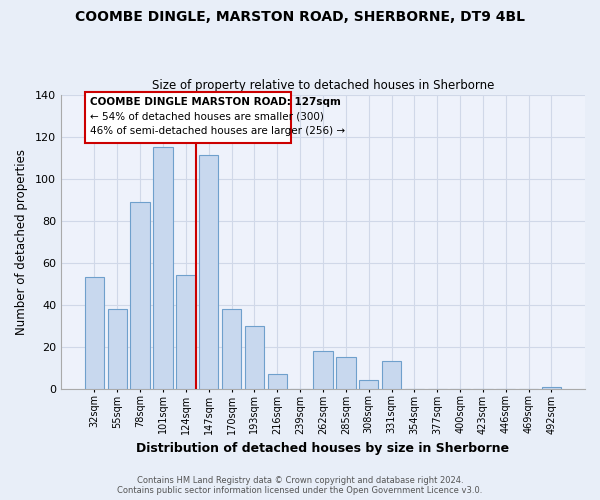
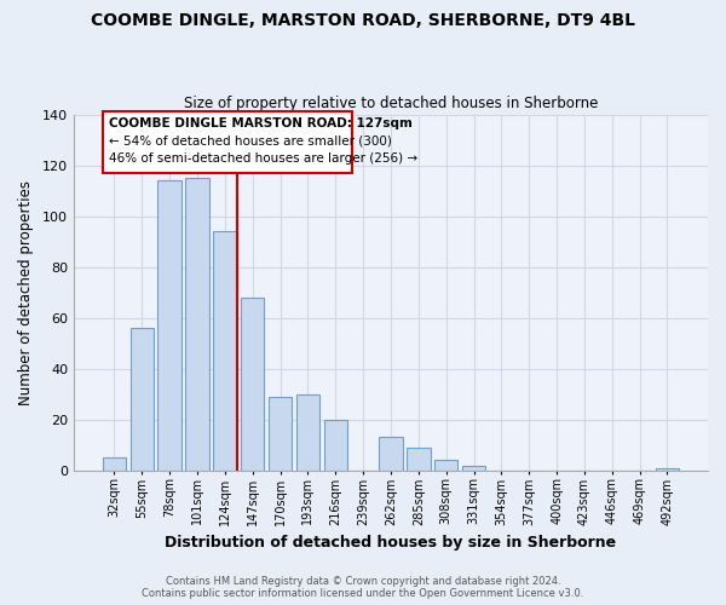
32sqm: 53 -> 5
55sqm: 38 -> 56
78sqm: 89 -> 114
124sqm: 54 -> 94
147sqm: 111 -> 68
170sqm: 38 -> 29
216sqm: 7 -> 20
262sqm: 18 -> 13
285sqm: 15 -> 9
331sqm: 13 -> 2
